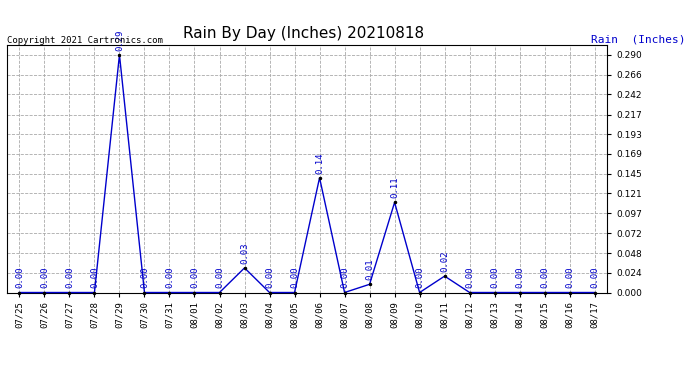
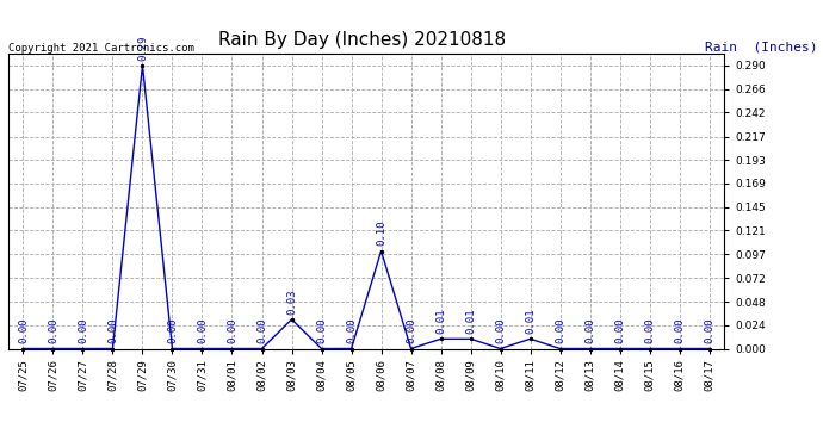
08/06: 0.14 -> 0.10
08/09: 0.11 -> 0.01
08/11: 0.02 -> 0.01
